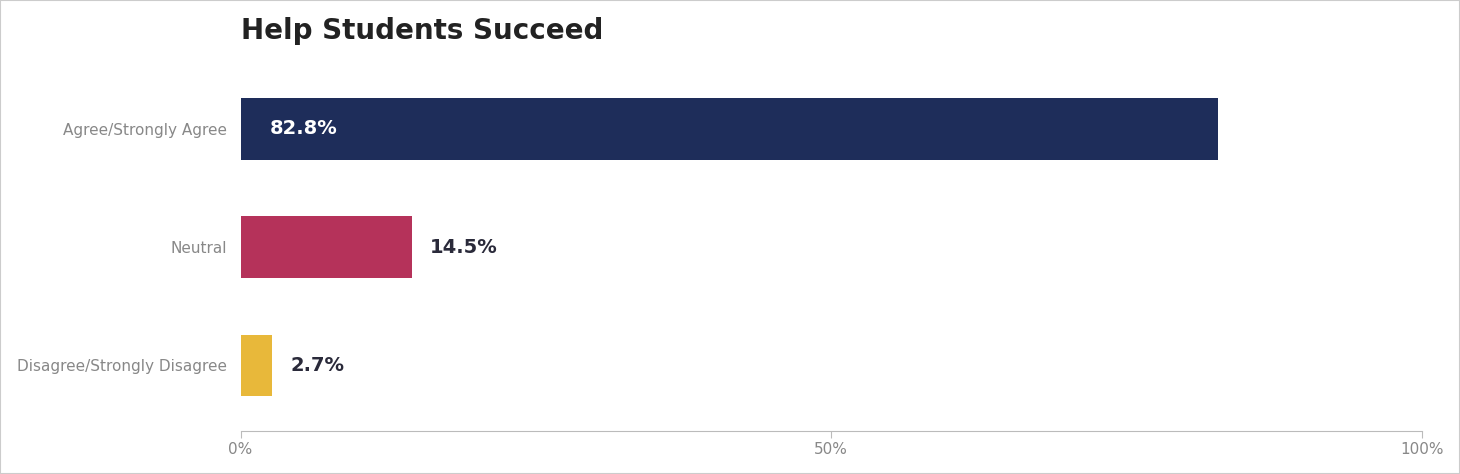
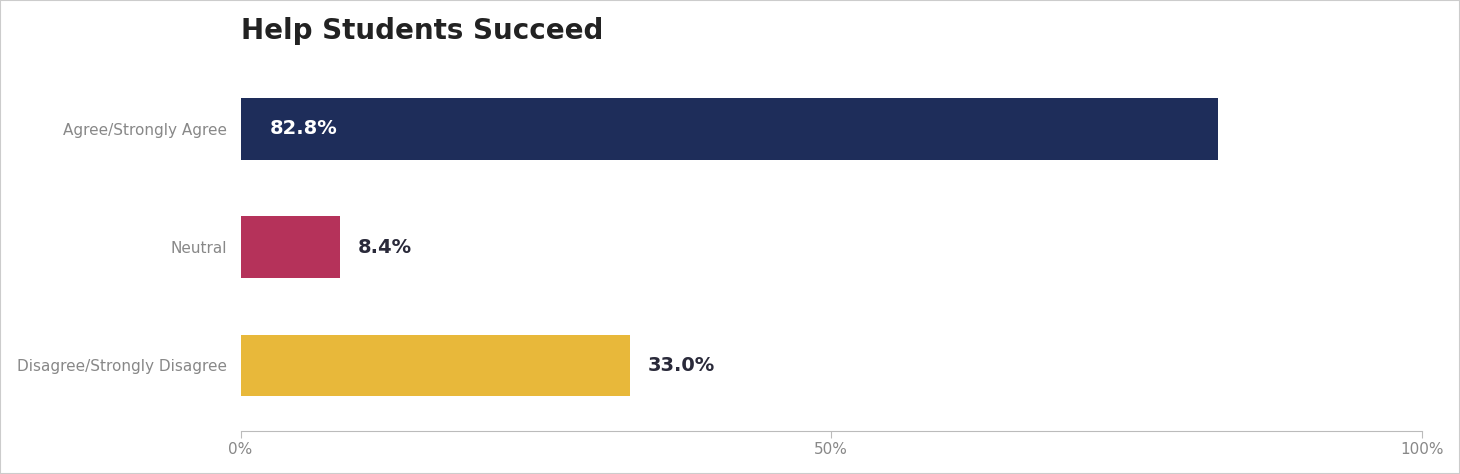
Neutral: 14.5% -> 8.4%
Disagree/Strongly Disagree: 2.7% -> 33.0%
